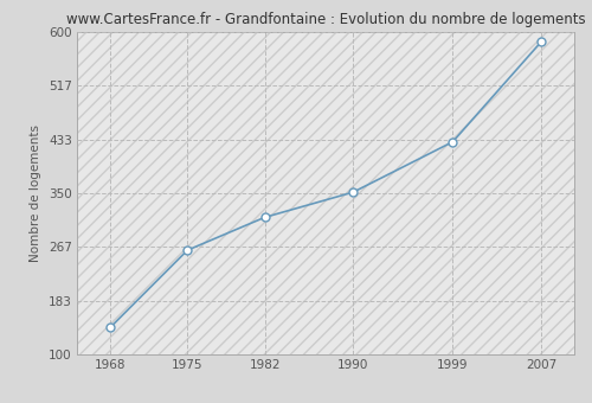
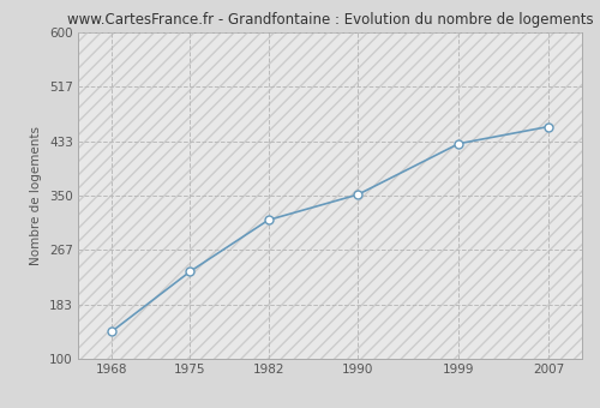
1975: 262 -> 234
2007: 585 -> 456
